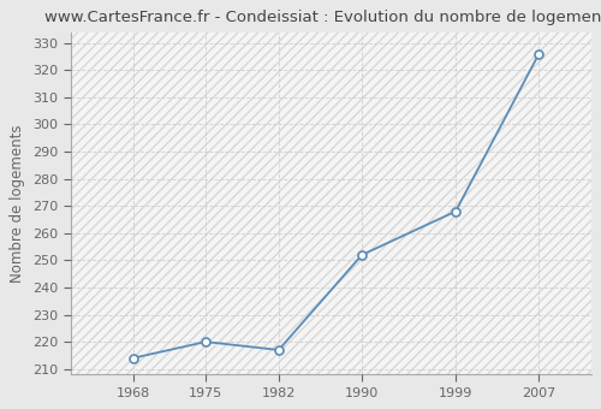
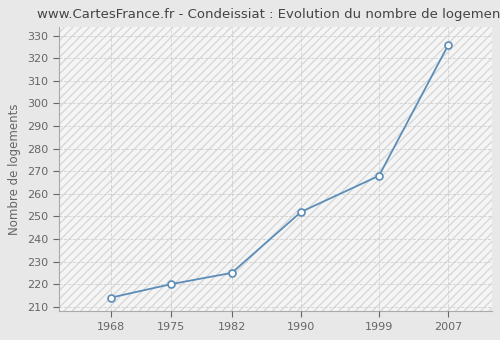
1982: 217 -> 225
